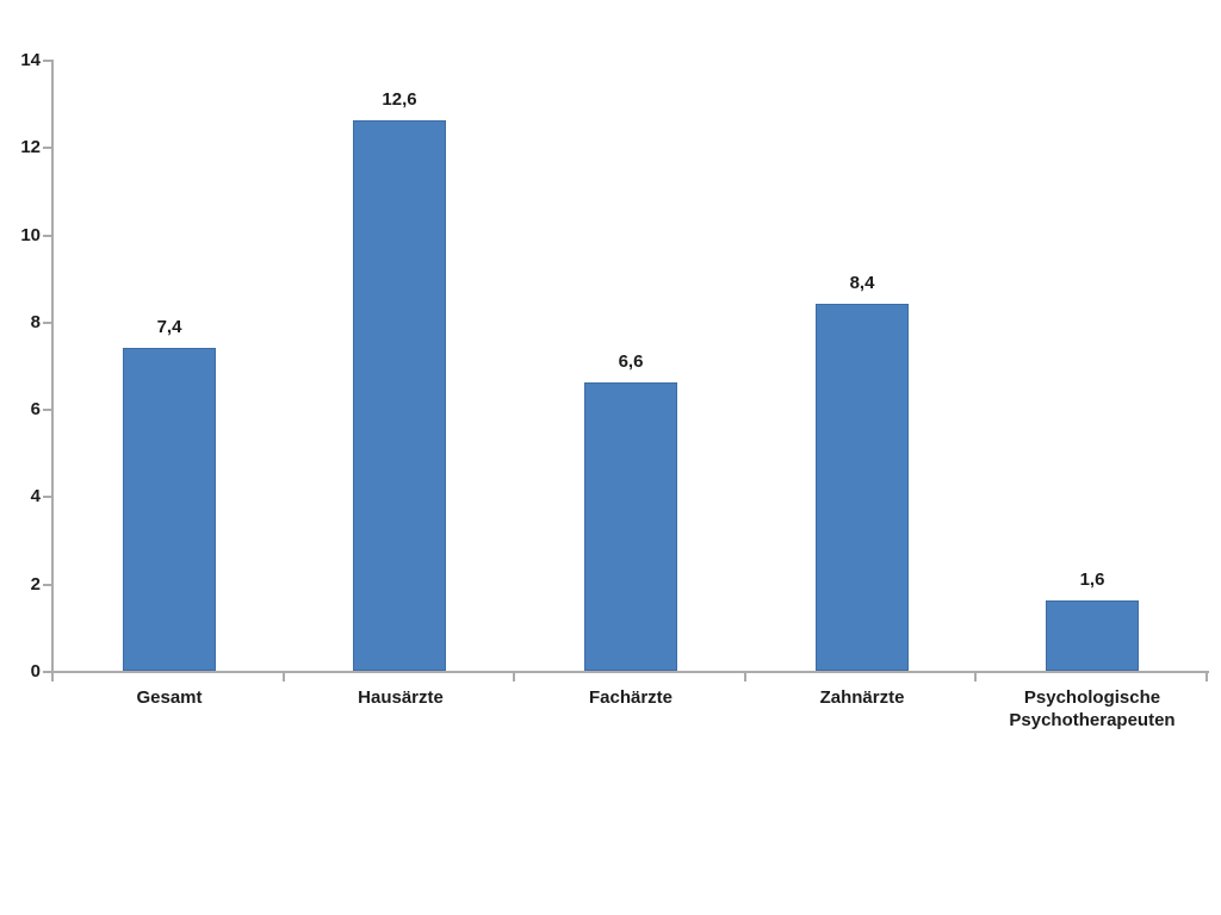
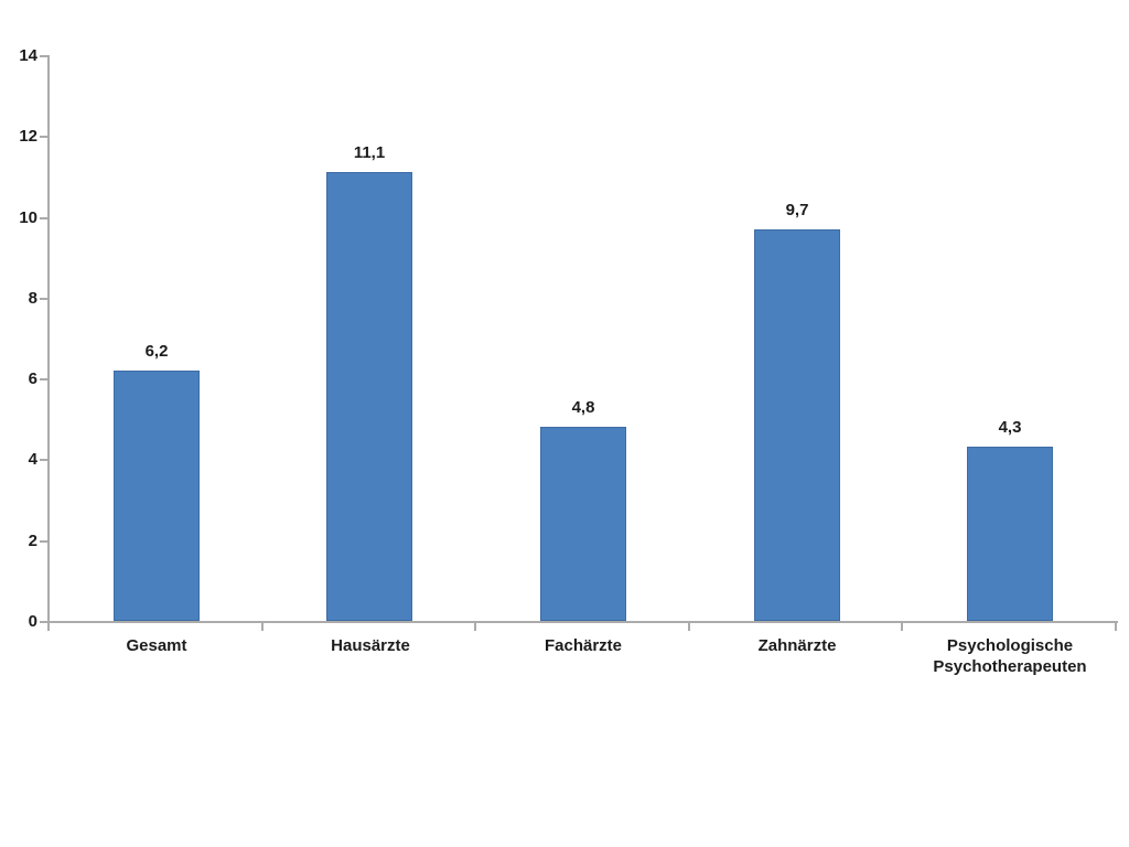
Gesamt: 7,4 -> 6,2
Hausärzte: 12,6 -> 11,1
Fachärzte: 6,6 -> 4,8
Zahnärzte: 8,4 -> 9,7
Psychologische Psychotherapeuten: 1,6 -> 4,3
